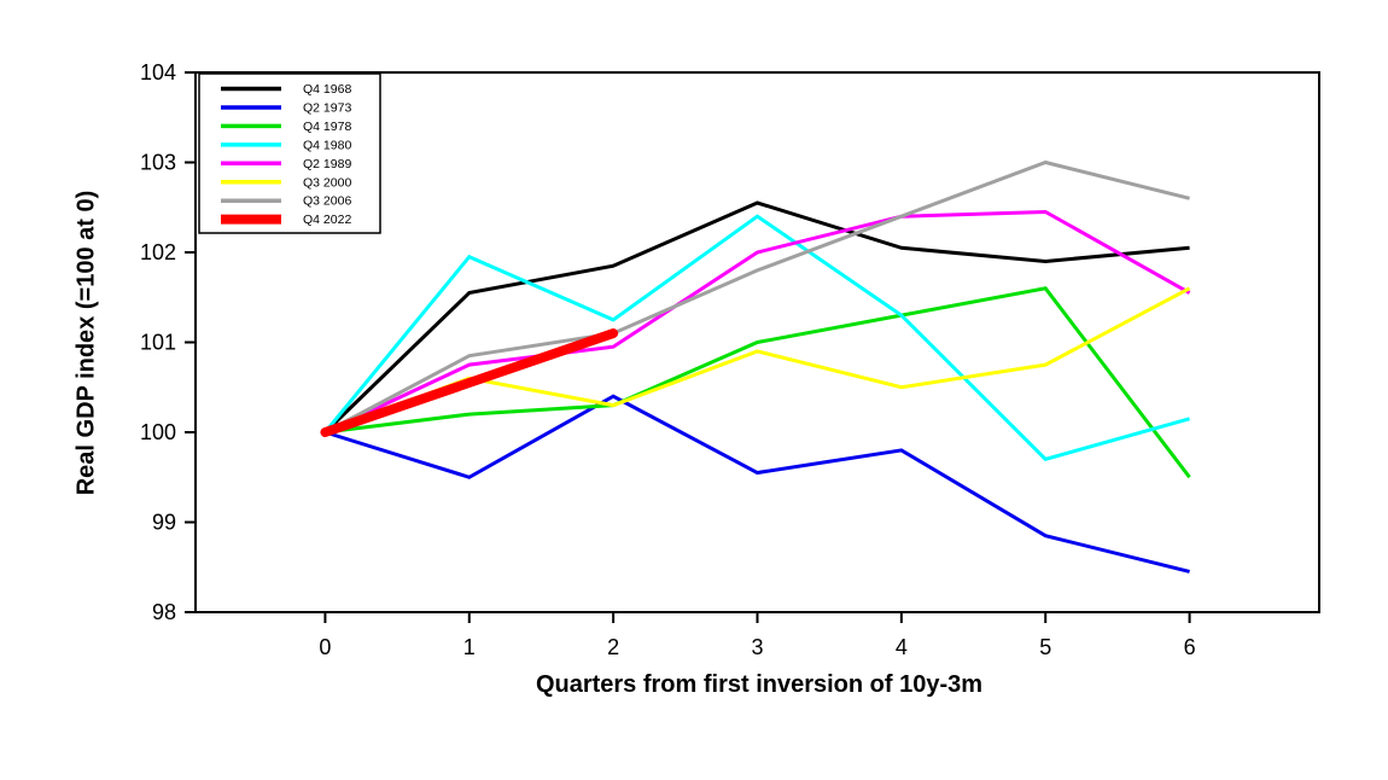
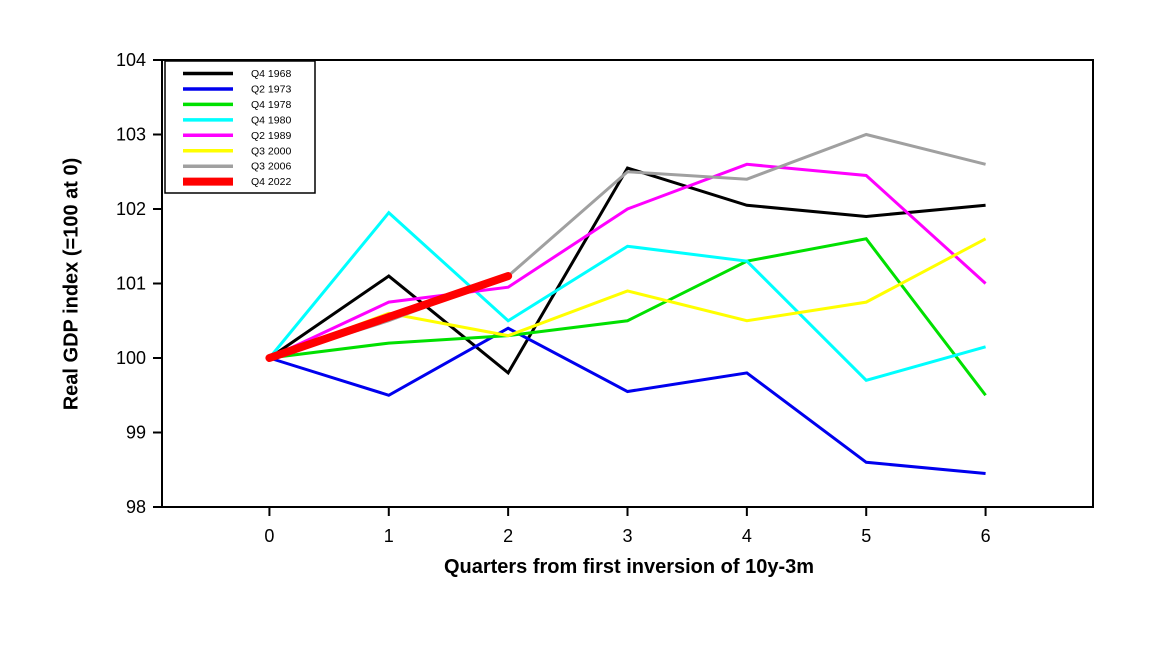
Q4 1968/1: 101.5 -> 101.1
Q3 2006/1: 100.8 -> 100.5
Q4 1968/2: 101.8 -> 99.8
Q4 1980/2: 101.2 -> 100.5
Q4 1978/3: 101.0 -> 100.5
Q4 1980/3: 102.4 -> 101.5
Q3 2006/3: 101.8 -> 102.5
Q2 1989/4: 102.4 -> 102.6
Q2 1973/5: 98.8 -> 98.6
Q2 1989/6: 101.5 -> 101.0
